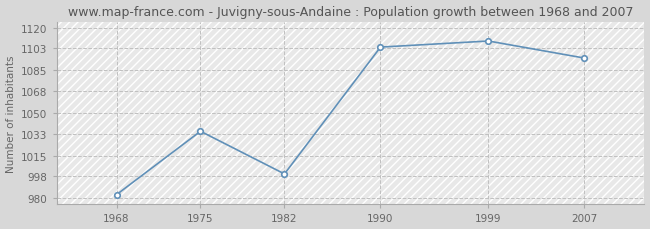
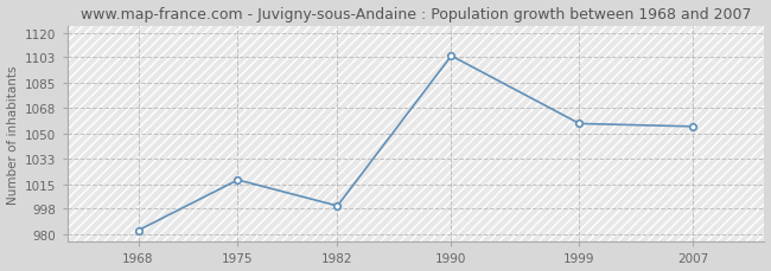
1975: 1035 -> 1018
1999: 1109 -> 1057
2007: 1095 -> 1055
